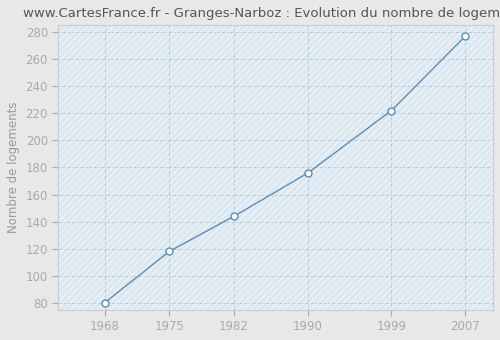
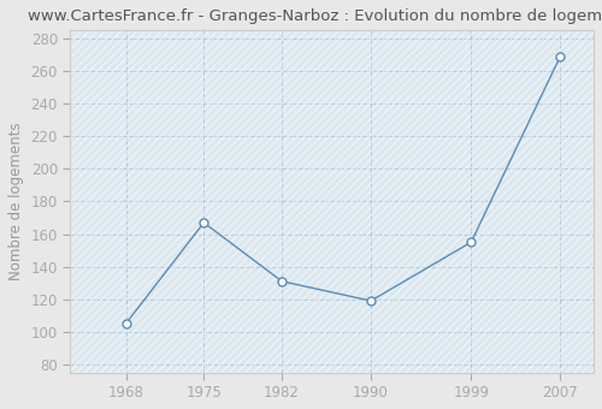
1968: 80 -> 105
1975: 118 -> 167
1982: 144 -> 131
1990: 176 -> 119
1999: 222 -> 155
2007: 277 -> 269
